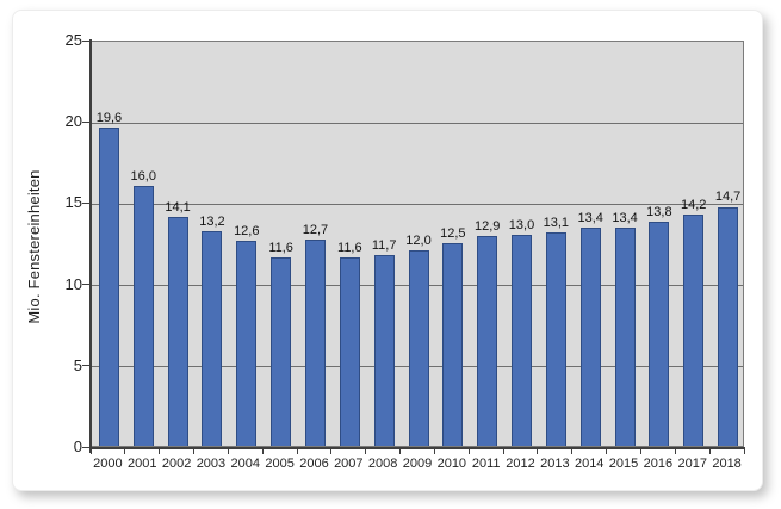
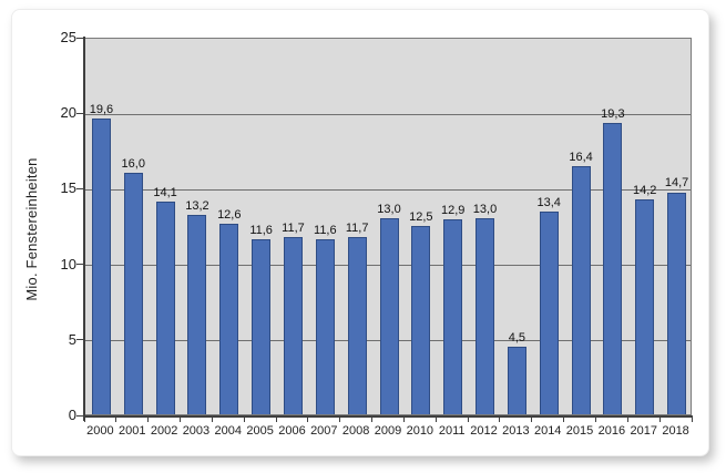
2006: 12,7 -> 11,7
2009: 12,0 -> 13,0
2013: 13,1 -> 4,5
2015: 13,4 -> 16,4
2016: 13,8 -> 19,3
